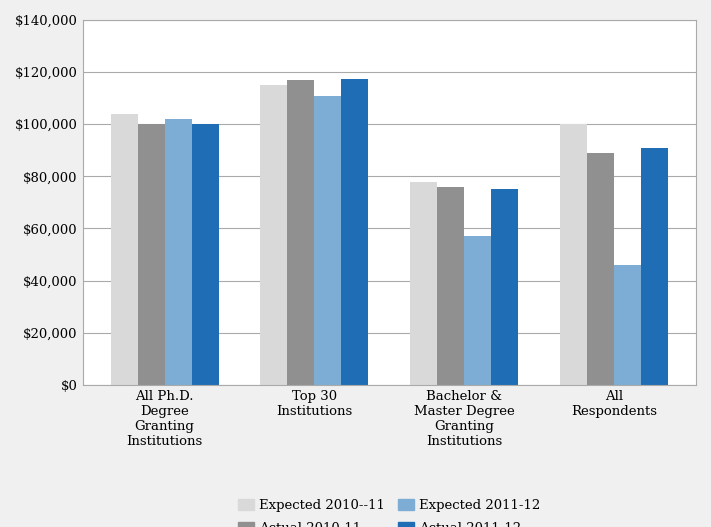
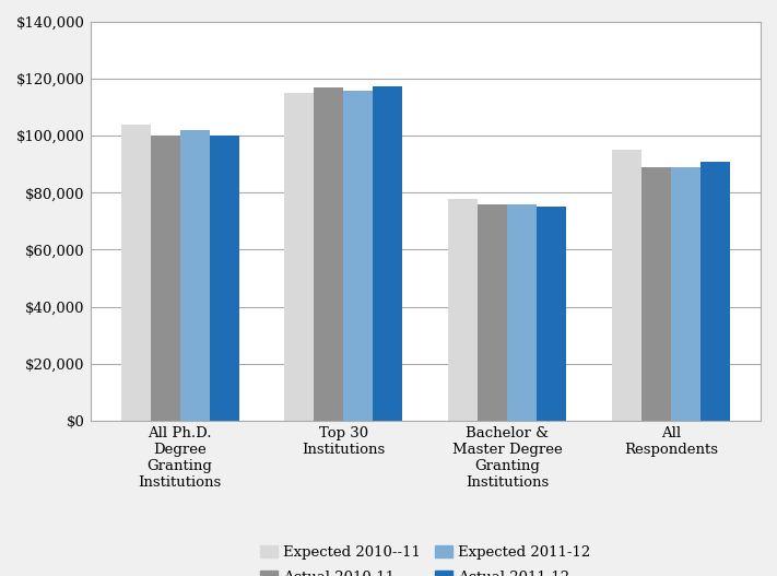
Expected 2011-12/Top 30 Institutions: $111,000 -> $116,000
Expected 2011-12/Bachelor & Master Degree Granting Institutions: $57,000 -> $76,000
Expected 2010--11/All Respondents: $100,000 -> $95,000
Expected 2011-12/All Respondents: $46,000 -> $89,000
